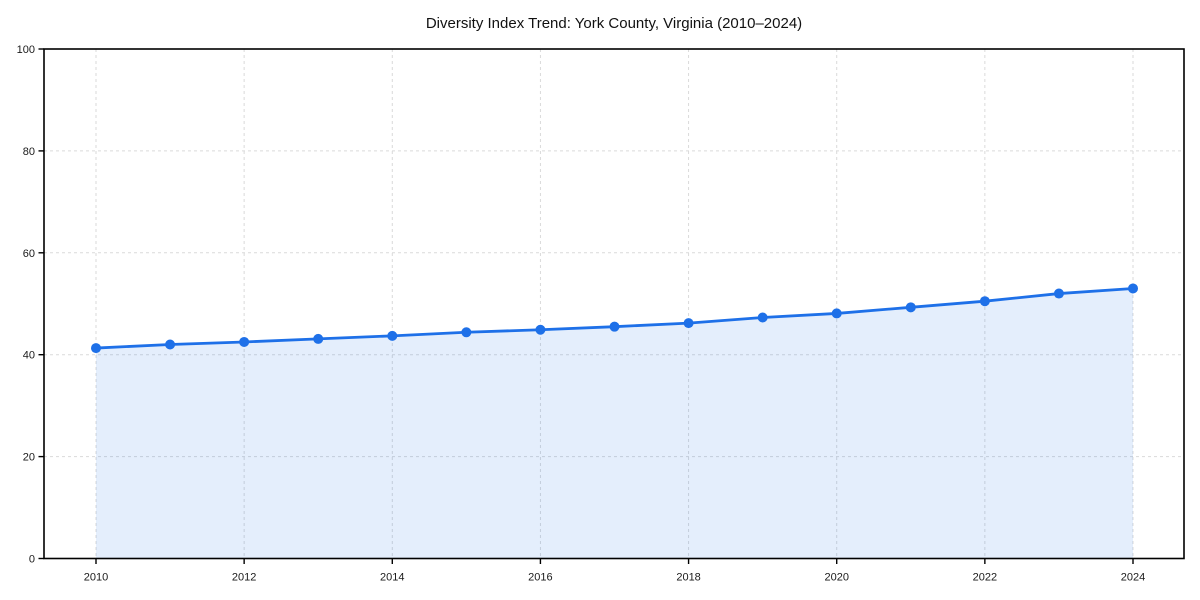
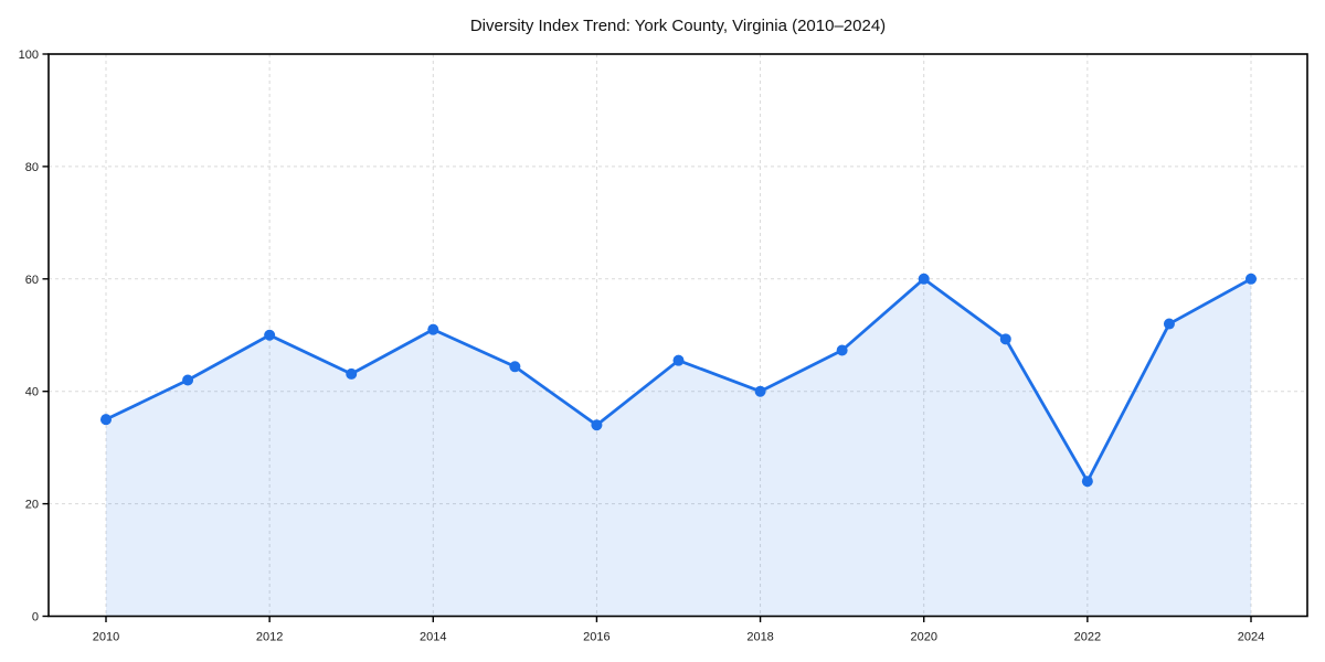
2010: 41 -> 35
2012: 42 -> 50
2014: 44 -> 51
2016: 45 -> 34
2018: 46 -> 40
2020: 48 -> 60
2022: 50 -> 24
2024: 53 -> 60
